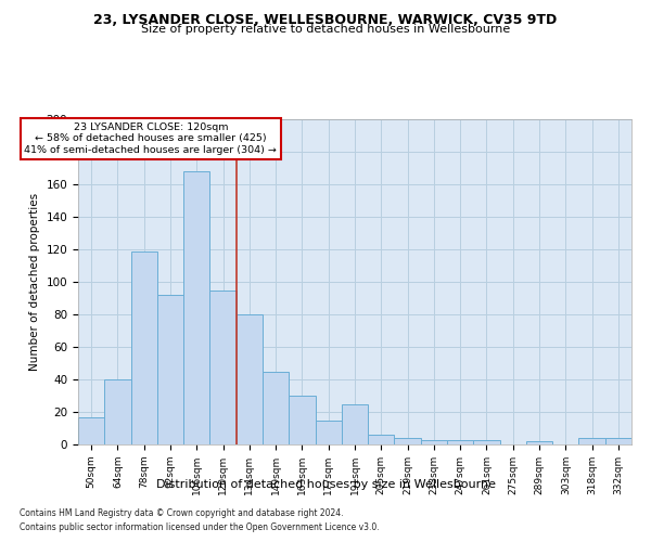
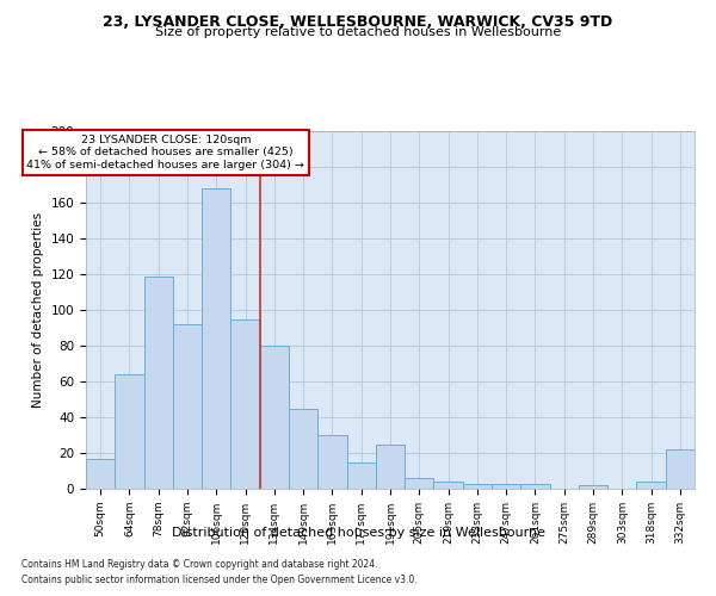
64sqm: 40 -> 64
332sqm: 4 -> 22
